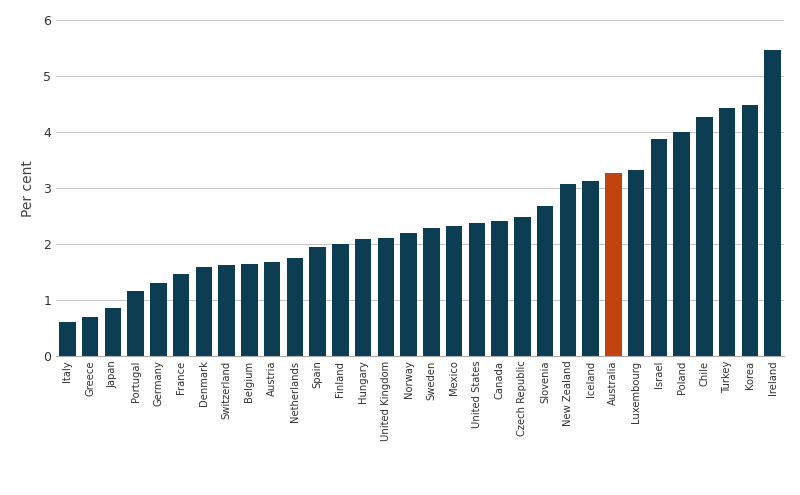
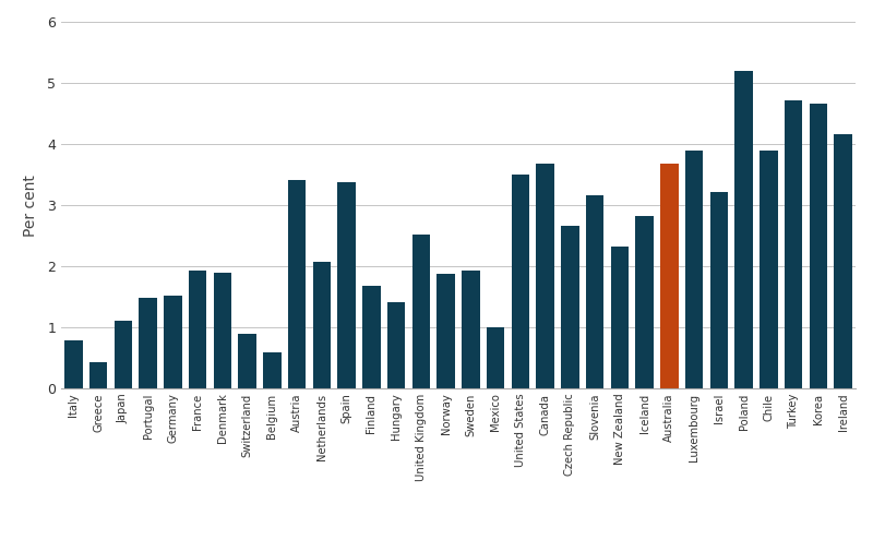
Italy: 0.62 -> 0.80
Greece: 0.70 -> 0.44
Japan: 0.87 -> 1.12
Portugal: 1.17 -> 1.48
Germany: 1.31 -> 1.52
France: 1.47 -> 1.94
Denmark: 1.60 -> 1.90
Switzerland: 1.63 -> 0.90
Belgium: 1.65 -> 0.60
Austria: 1.69 -> 3.42
Netherlands: 1.76 -> 2.08
Spain: 1.95 -> 3.38
Finland: 2.00 -> 1.68
Hungary: 2.10 -> 1.42
United Kingdom: 2.11 -> 2.52
Norway: 2.20 -> 1.88
Sweden: 2.28 -> 1.94
Mexico: 2.32 -> 1.00
United States: 2.38 -> 3.50
Canada: 2.42 -> 3.68
Czech Republic: 2.48 -> 2.66
Slovenia: 2.68 -> 3.16
New Zealand: 3.07 -> 2.32
Iceland: 3.13 -> 2.82
Australia: 3.27 -> 3.68
Luxembourg: 3.33 -> 3.90
Israel: 3.88 -> 3.22
Poland: 4.00 -> 5.20
Chile: 4.27 -> 3.90
Turkey: 4.42 -> 4.72
Korea: 4.48 -> 4.66
Ireland: 5.47 -> 4.16
